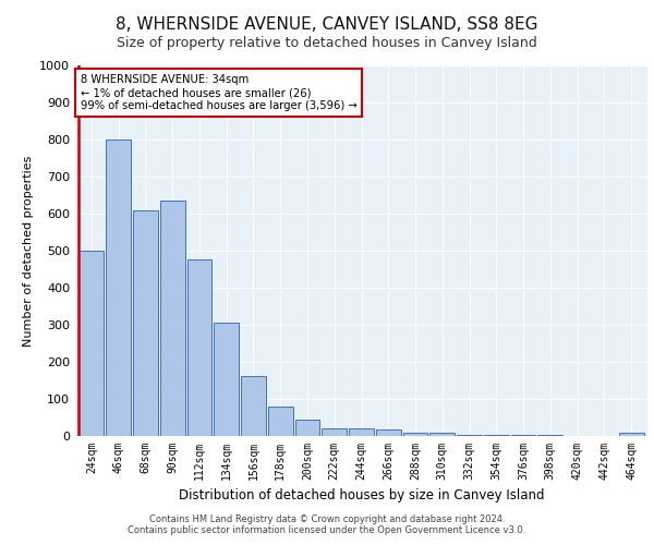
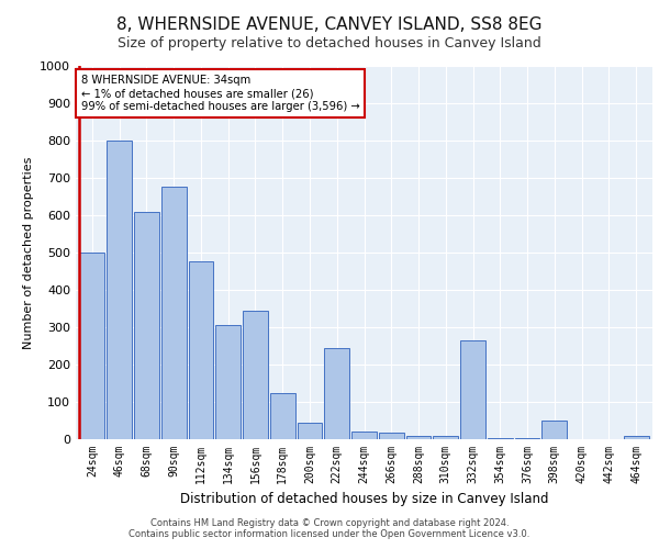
90sqm: 635 -> 675
156sqm: 163 -> 345
178sqm: 80 -> 125
222sqm: 22 -> 245
332sqm: 4 -> 265
398sqm: 2 -> 50
